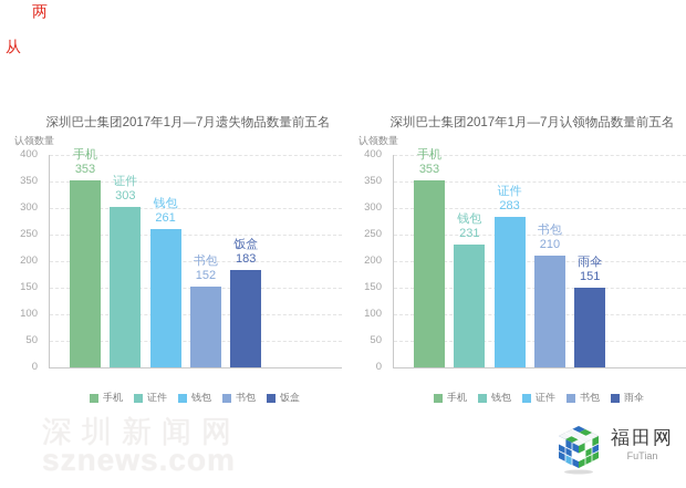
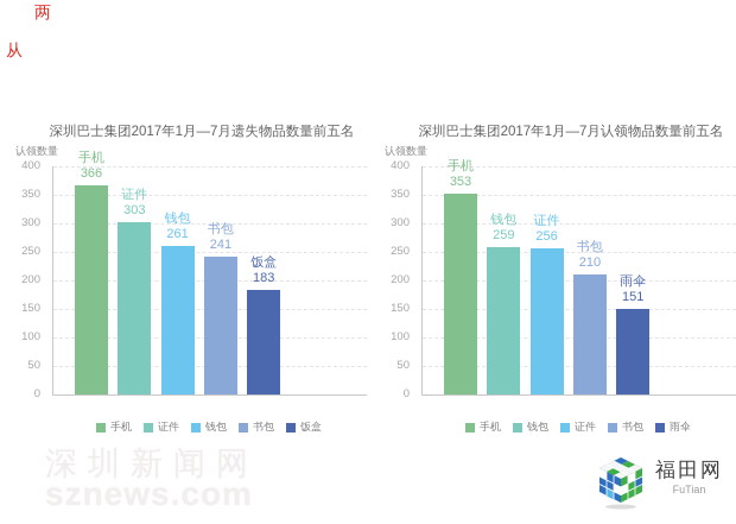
深圳巴士集团2017年1月—7月遗失物品数量前五名/手机: 353 -> 366
深圳巴士集团2017年1月—7月遗失物品数量前五名/书包: 152 -> 241
深圳巴士集团2017年1月—7月认领物品数量前五名/钱包: 231 -> 259
深圳巴士集团2017年1月—7月认领物品数量前五名/证件: 283 -> 256
